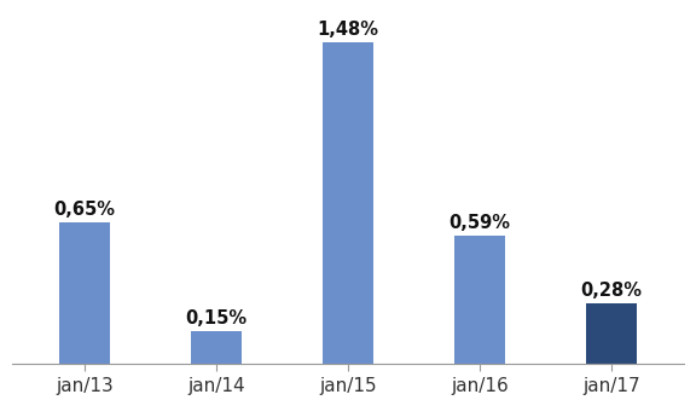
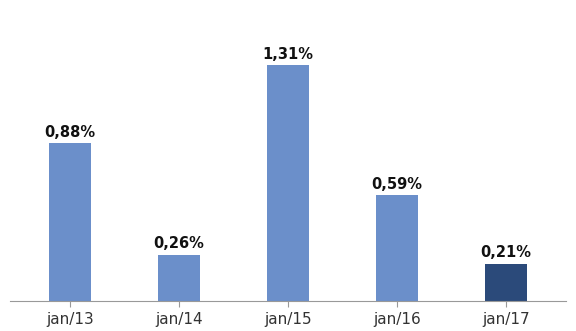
jan/13: 0,65% -> 0,88%
jan/14: 0,15% -> 0,26%
jan/15: 1,48% -> 1,31%
jan/17: 0,28% -> 0,21%
